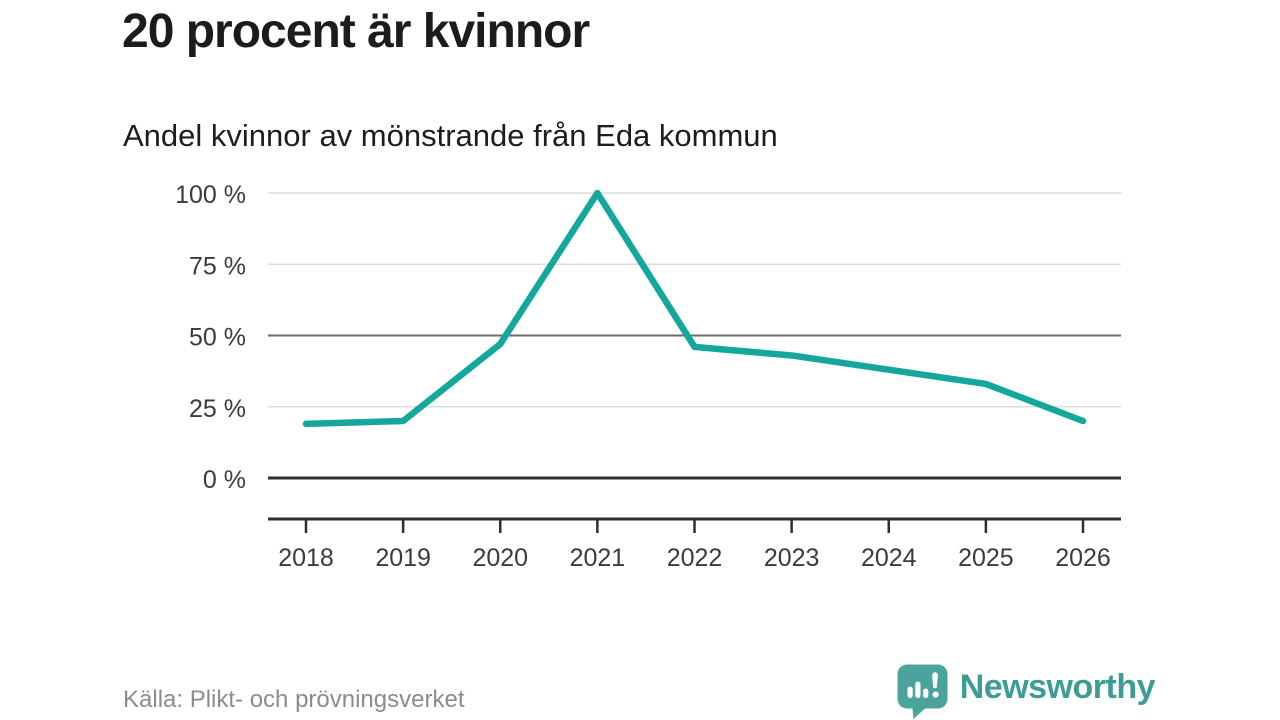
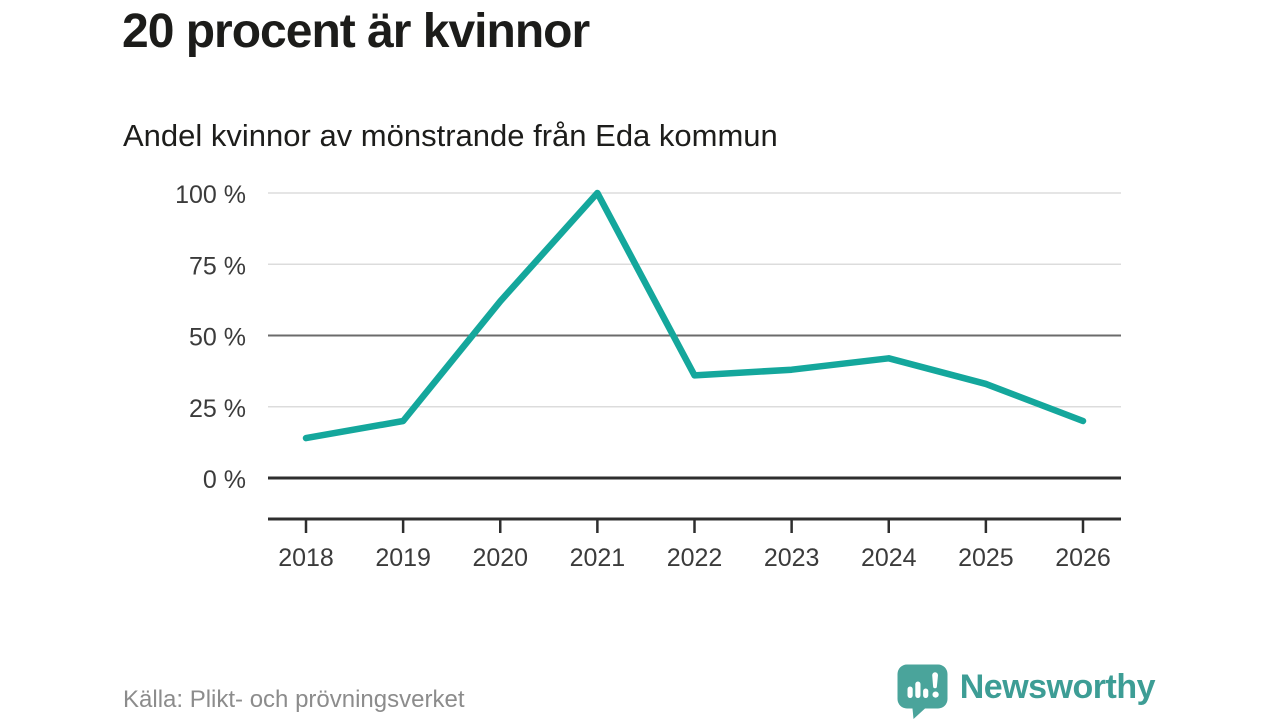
2018: 19% -> 14%
2020: 47% -> 62%
2022: 46% -> 36%
2023: 43% -> 38%
2024: 38% -> 42%
